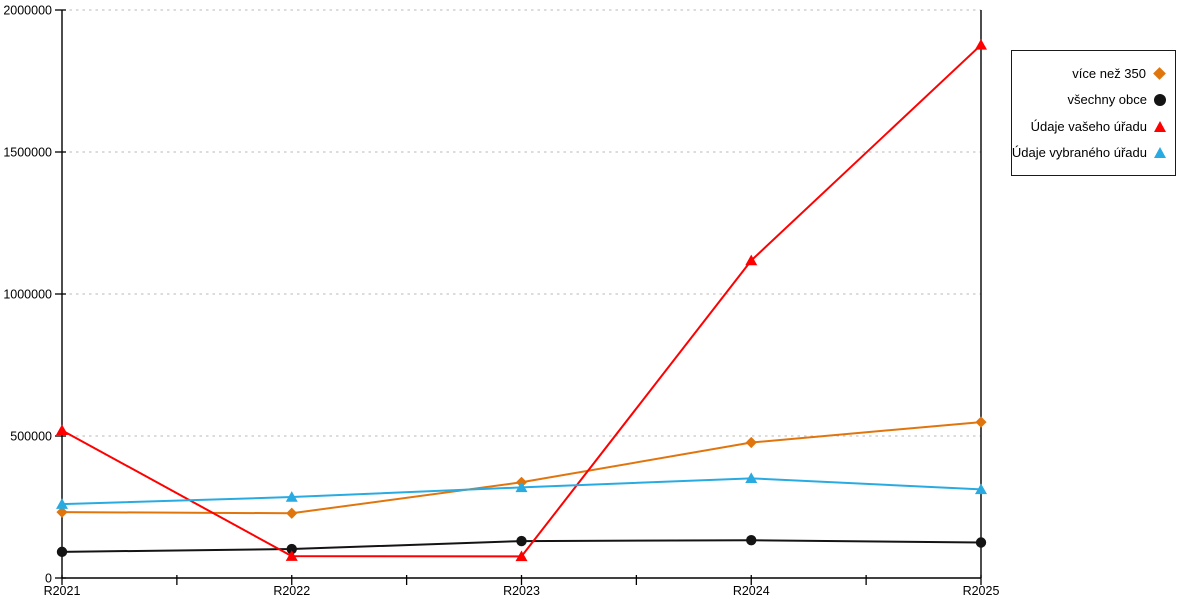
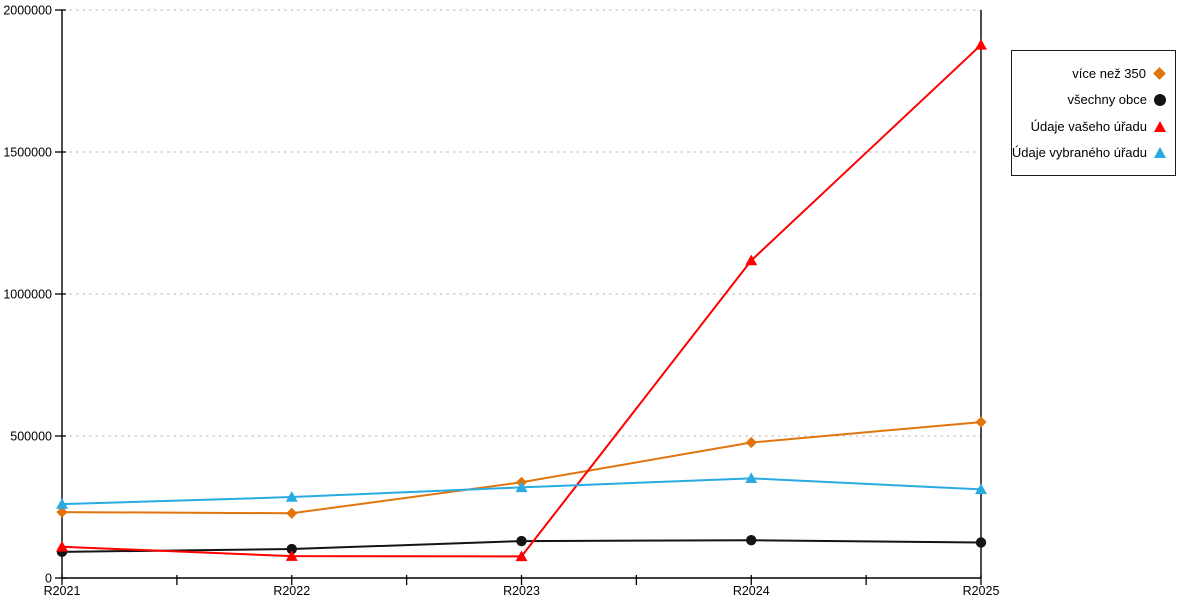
Údaje vašeho úřadu/R2021: 520000 -> 110000
